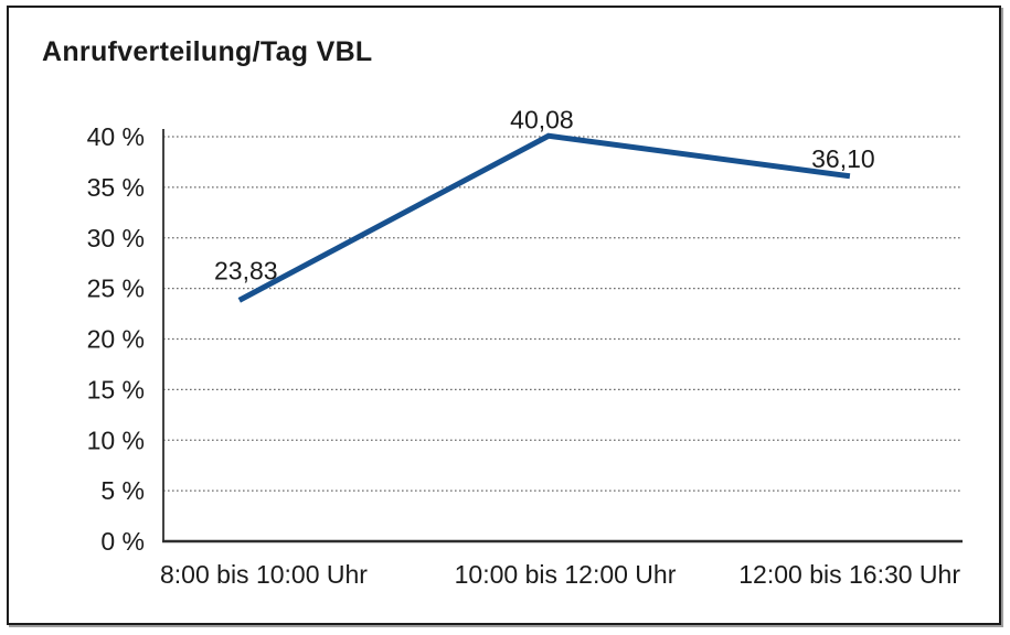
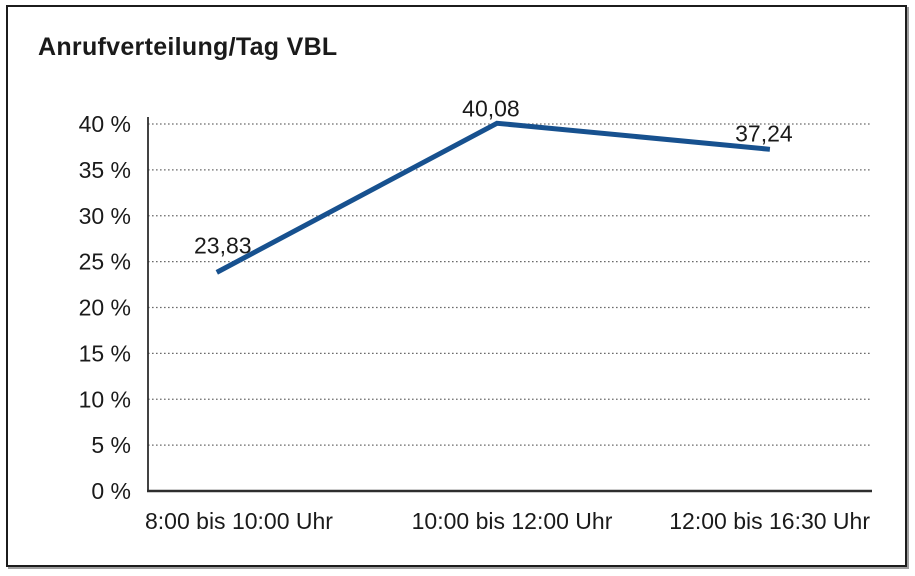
12:00 bis 16:30 Uhr: 36,10 -> 37,24
